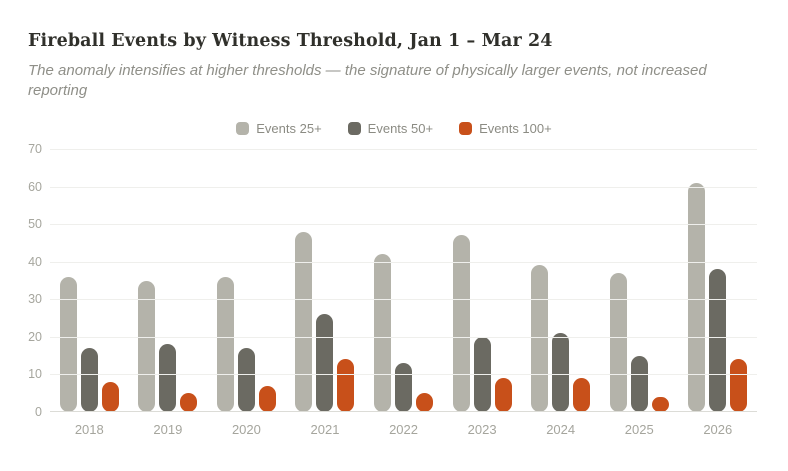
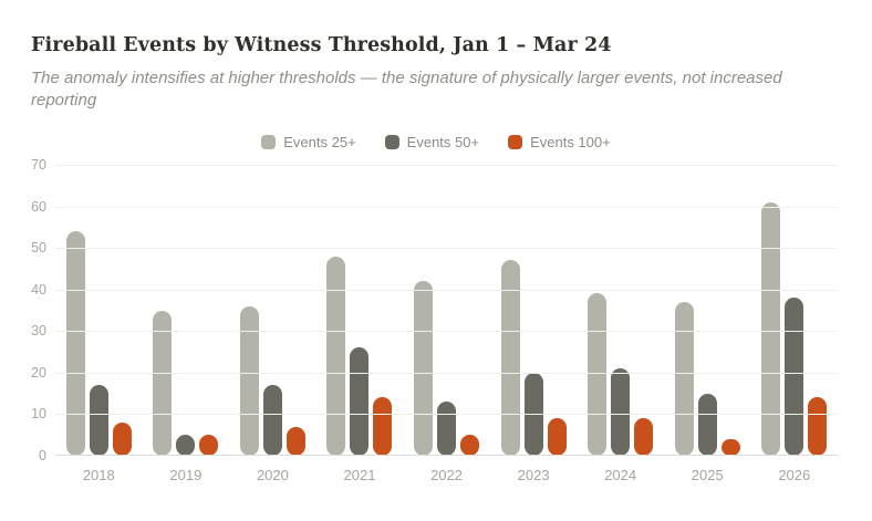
Events 25+/2018: 36 -> 54
Events 50+/2019: 18 -> 5
